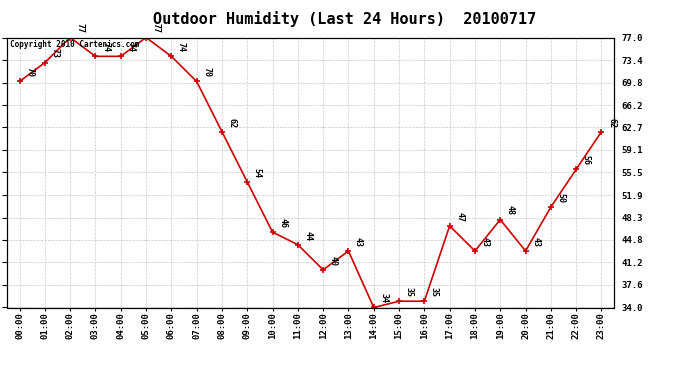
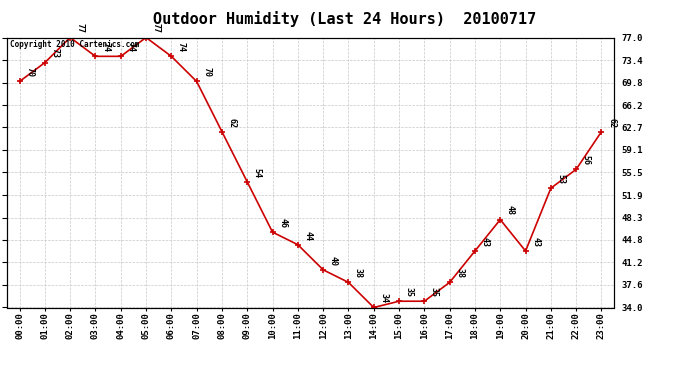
13:00: 43 -> 38
17:00: 47 -> 38
21:00: 50 -> 53
